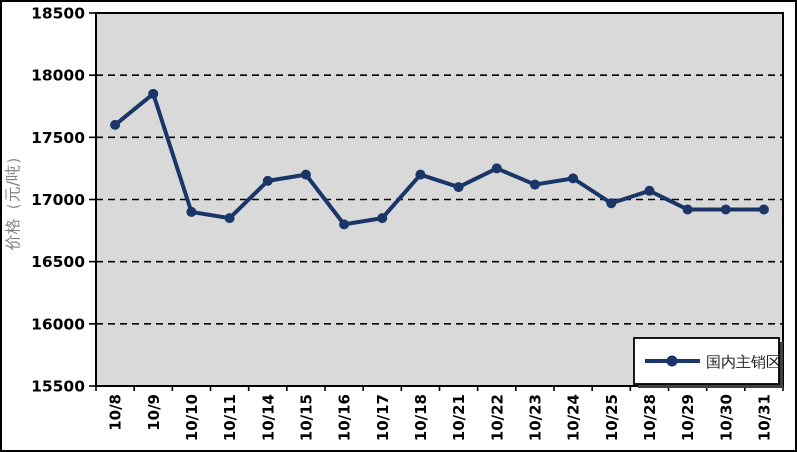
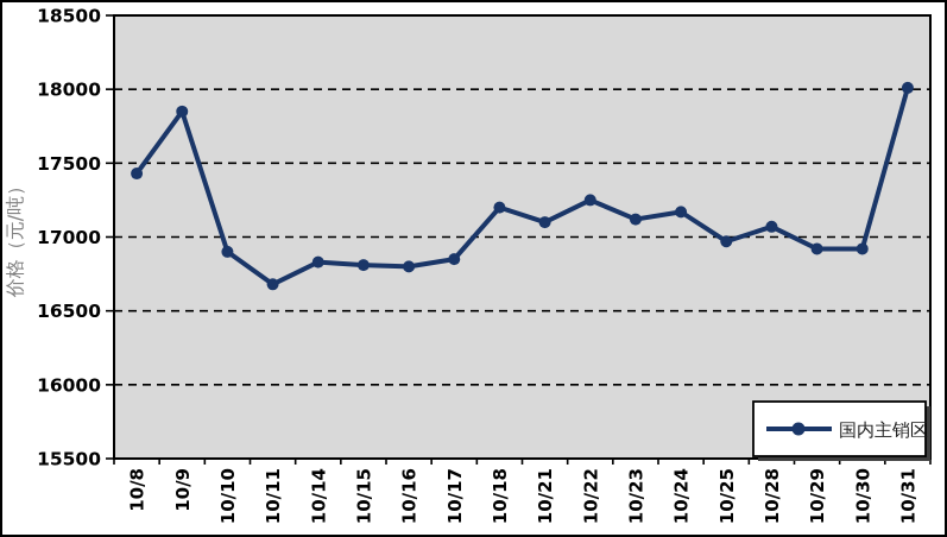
10/8: 17600 -> 17430
10/11: 16850 -> 16680
10/14: 17150 -> 16830
10/15: 17200 -> 16810
10/31: 16920 -> 18010
